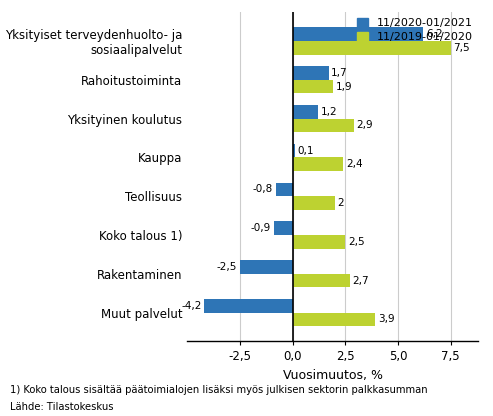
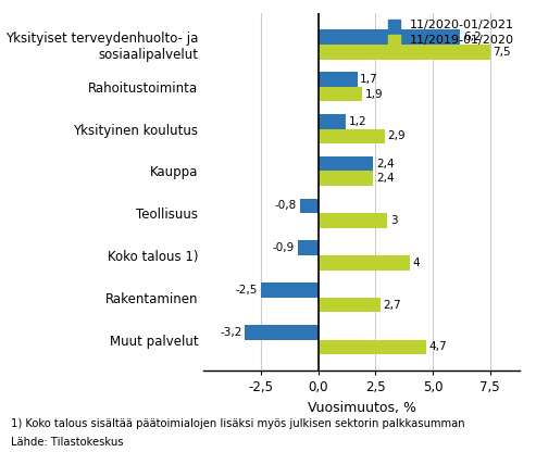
11/2020-01/2021/Kauppa: 0,1 -> 2,4
11/2019-01/2020/Teollisuus: 2 -> 3
11/2019-01/2020/Koko talous 1): 2,5 -> 4
11/2020-01/2021/Muut palvelut: -4,2 -> -3,2
11/2019-01/2020/Muut palvelut: 3,9 -> 4,7
